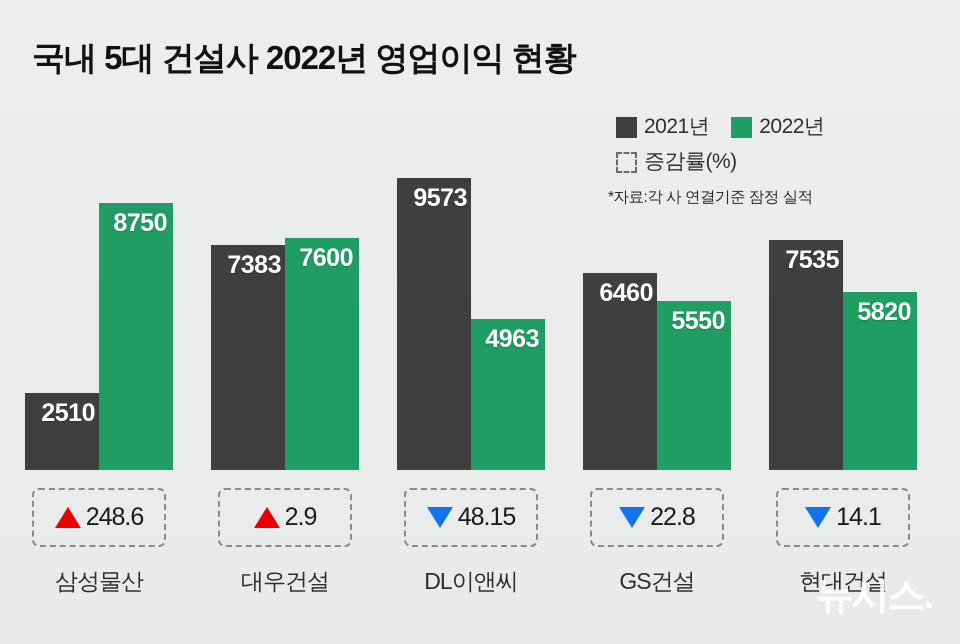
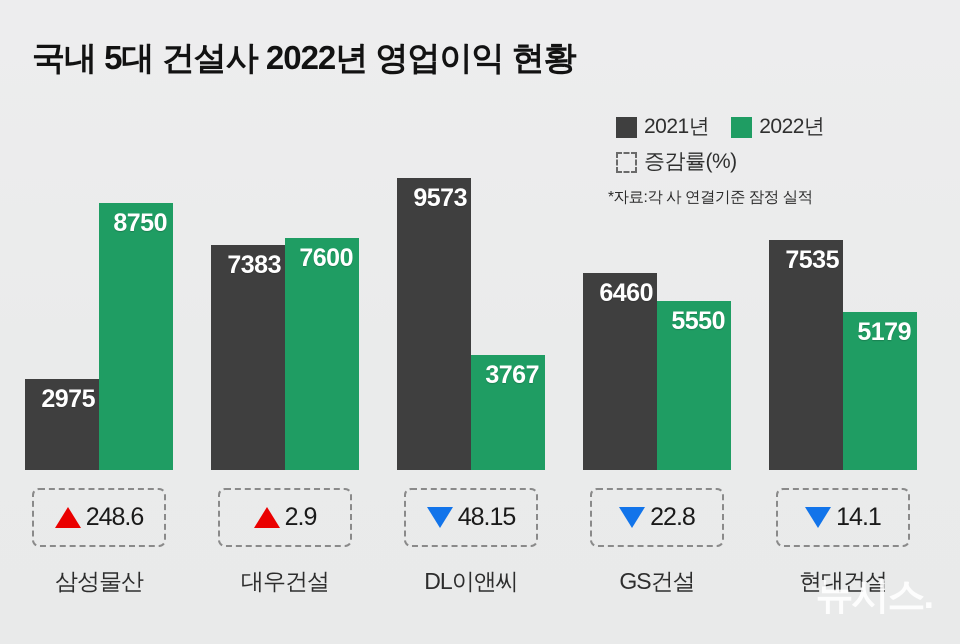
2021년/삼성물산: 2510 -> 2975
2022년/DL이앤씨: 4963 -> 3767
2022년/현대건설: 5820 -> 5179
